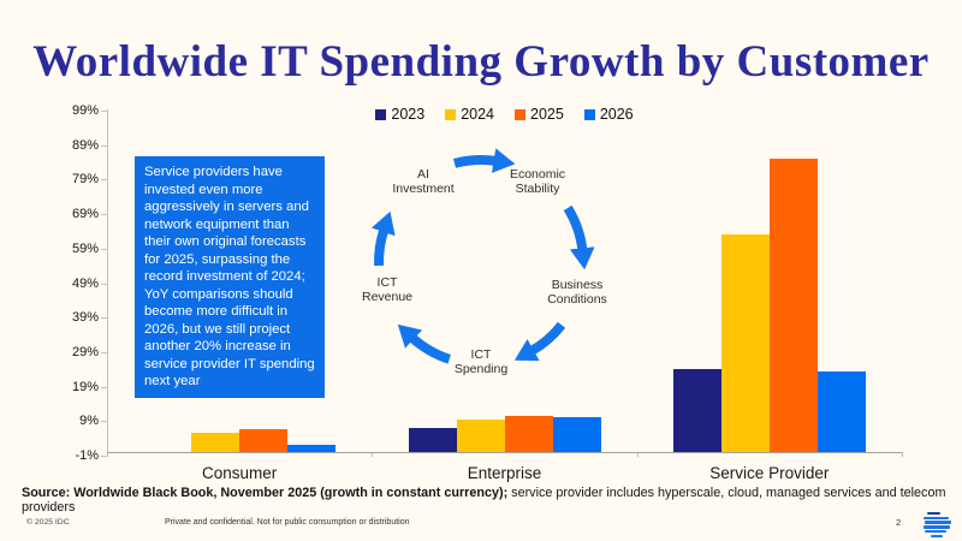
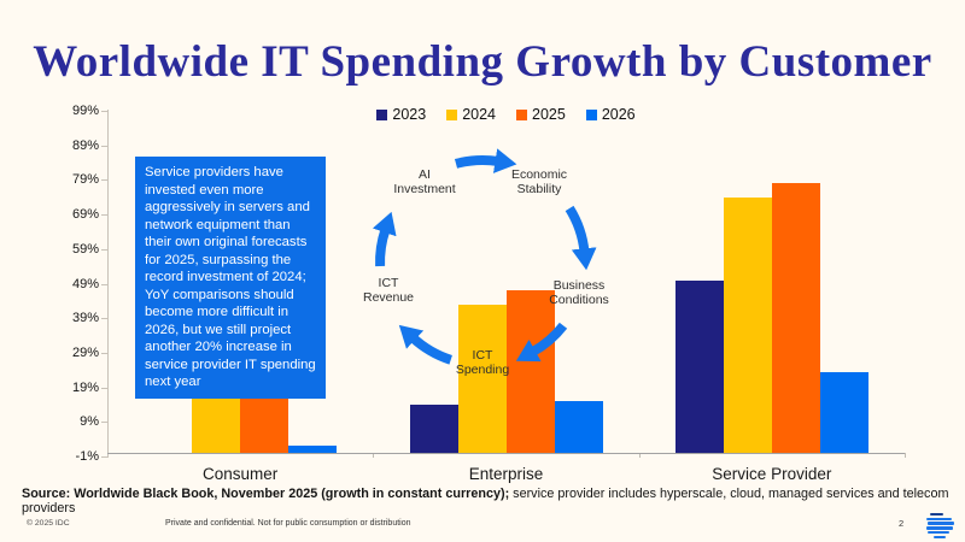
2024/Consumer: 6% -> 18%
2025/Consumer: 6% -> 19%
2023/Enterprise: 7% -> 14%
2024/Enterprise: 10% -> 43%
2025/Enterprise: 10% -> 47%
2026/Enterprise: 10% -> 15%
2023/Service Provider: 24% -> 50%
2024/Service Provider: 63% -> 74%
2025/Service Provider: 85% -> 78%
